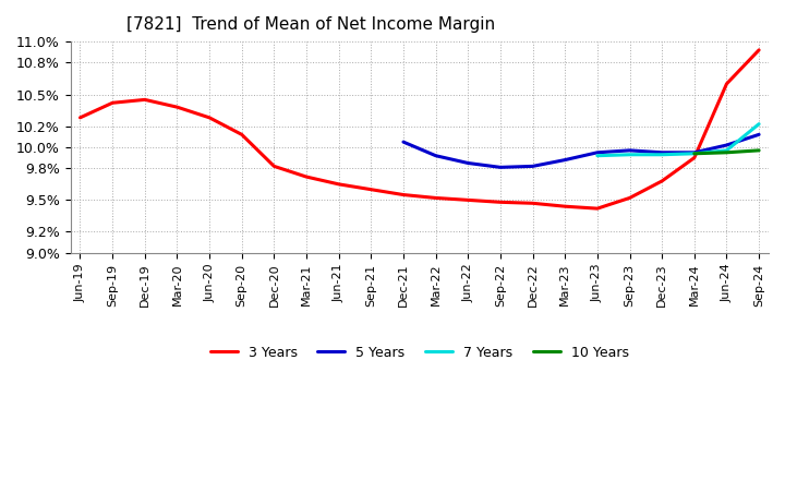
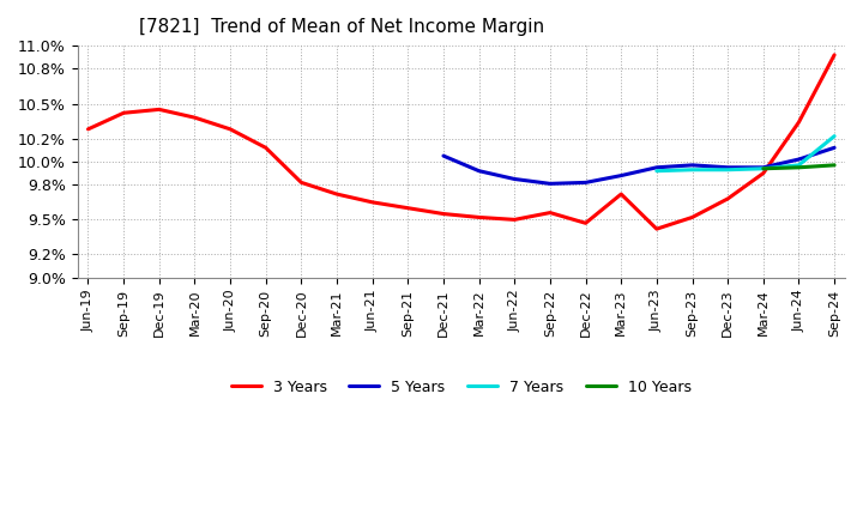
3 Years/Sep-22: 9.48% -> 9.56%
3 Years/Mar-23: 9.44% -> 9.72%
3 Years/Jun-24: 10.60% -> 10.34%
